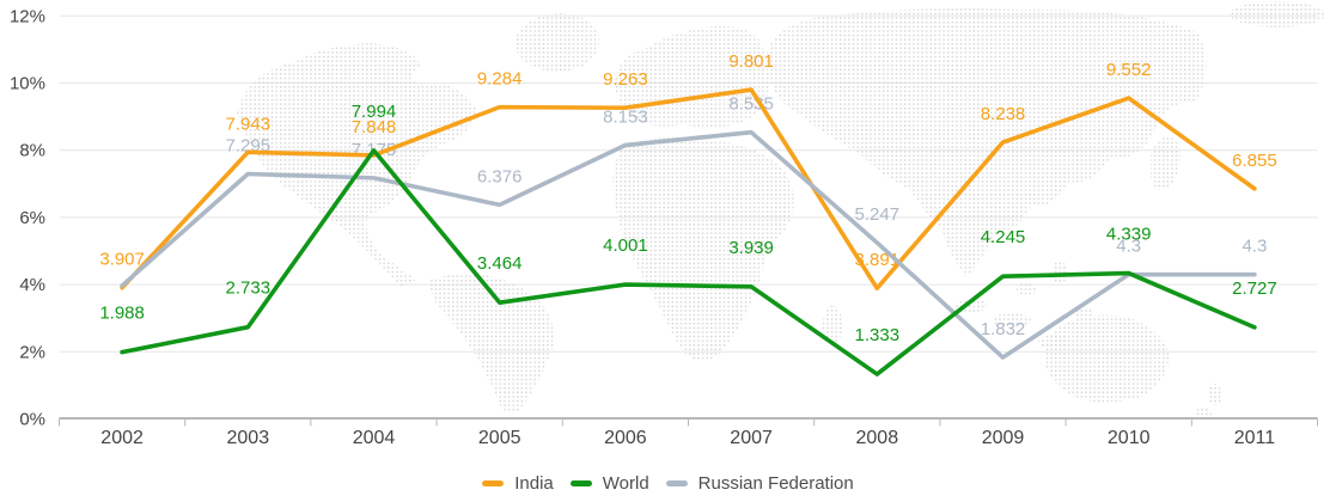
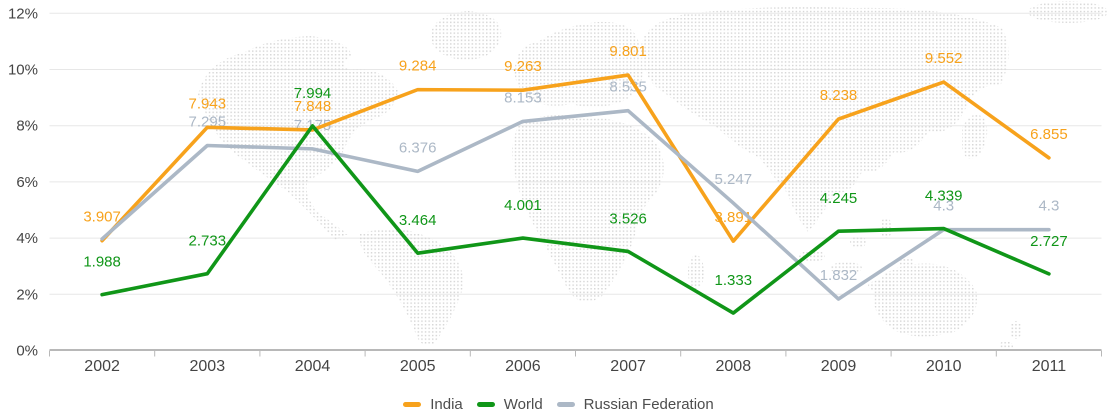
World/2007: 3.939 -> 3.526
